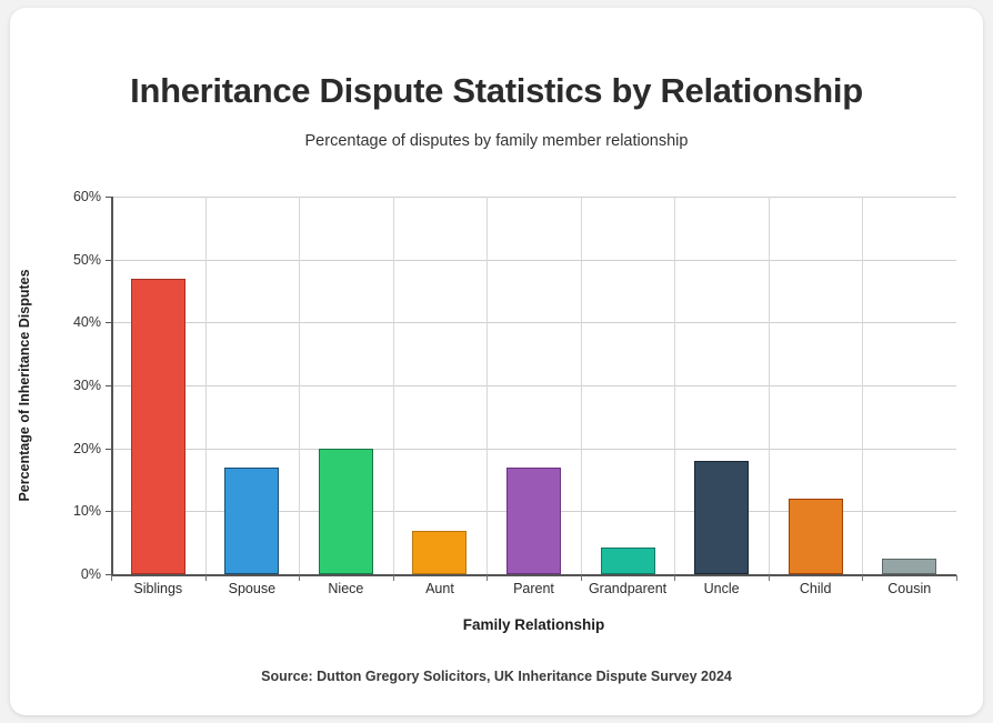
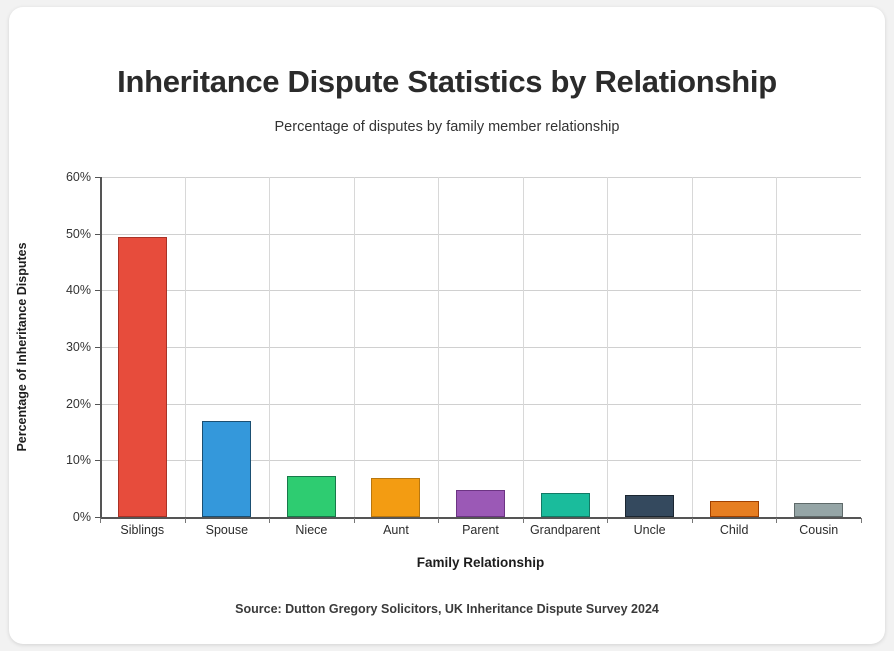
Siblings: 47% -> 49%
Niece: 20% -> 7%
Parent: 17% -> 5%
Uncle: 18% -> 4%
Child: 12% -> 3%
